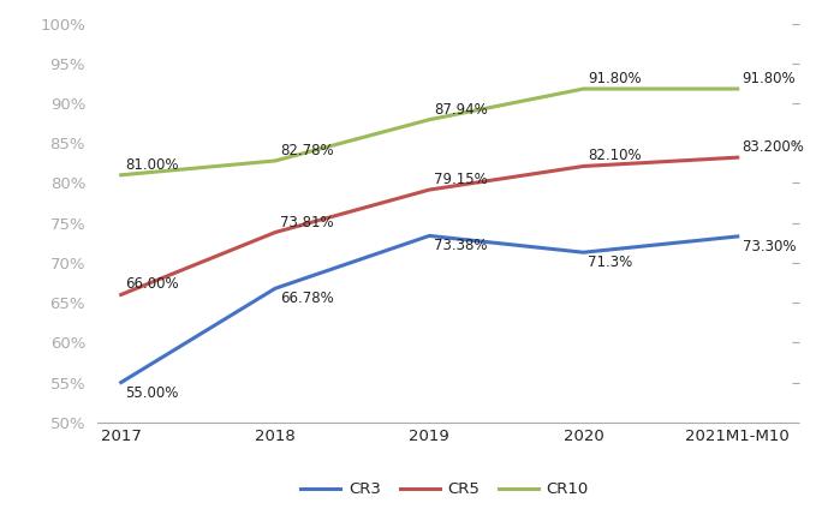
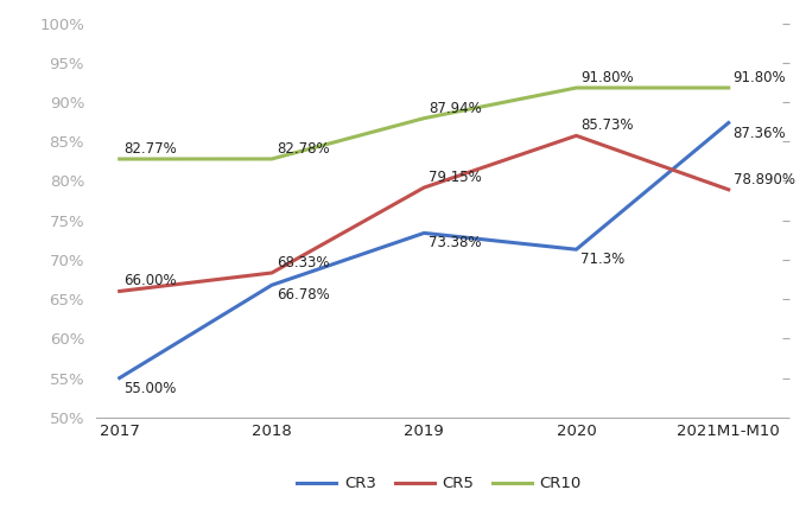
CR10/2017: 81.00% -> 82.77%
CR5/2018: 73.81% -> 68.33%
CR5/2020: 82.10% -> 85.73%
CR3/2021M1-M10: 73.30% -> 87.36%
CR5/2021M1-M10: 83.200% -> 78.890%
